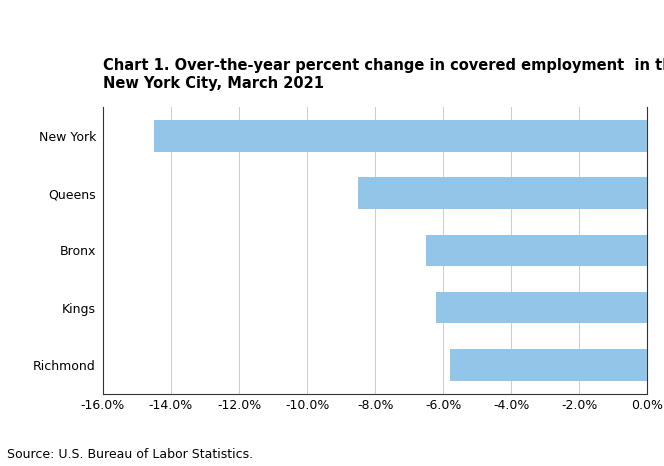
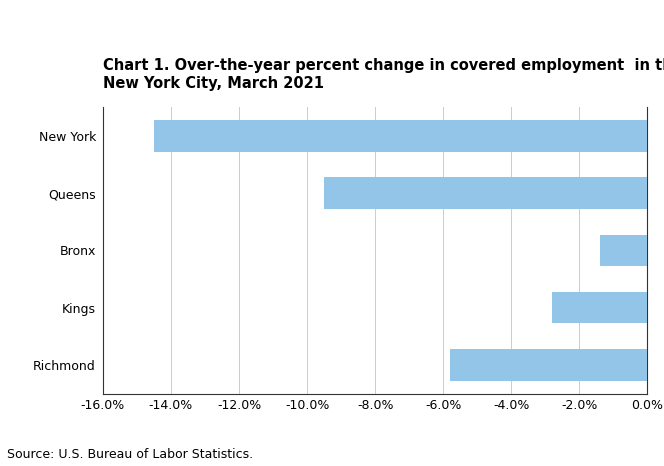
Queens: -8.5% -> -9.5%
Bronx: -6.5% -> -1.4%
Kings: -6.2% -> -2.8%
